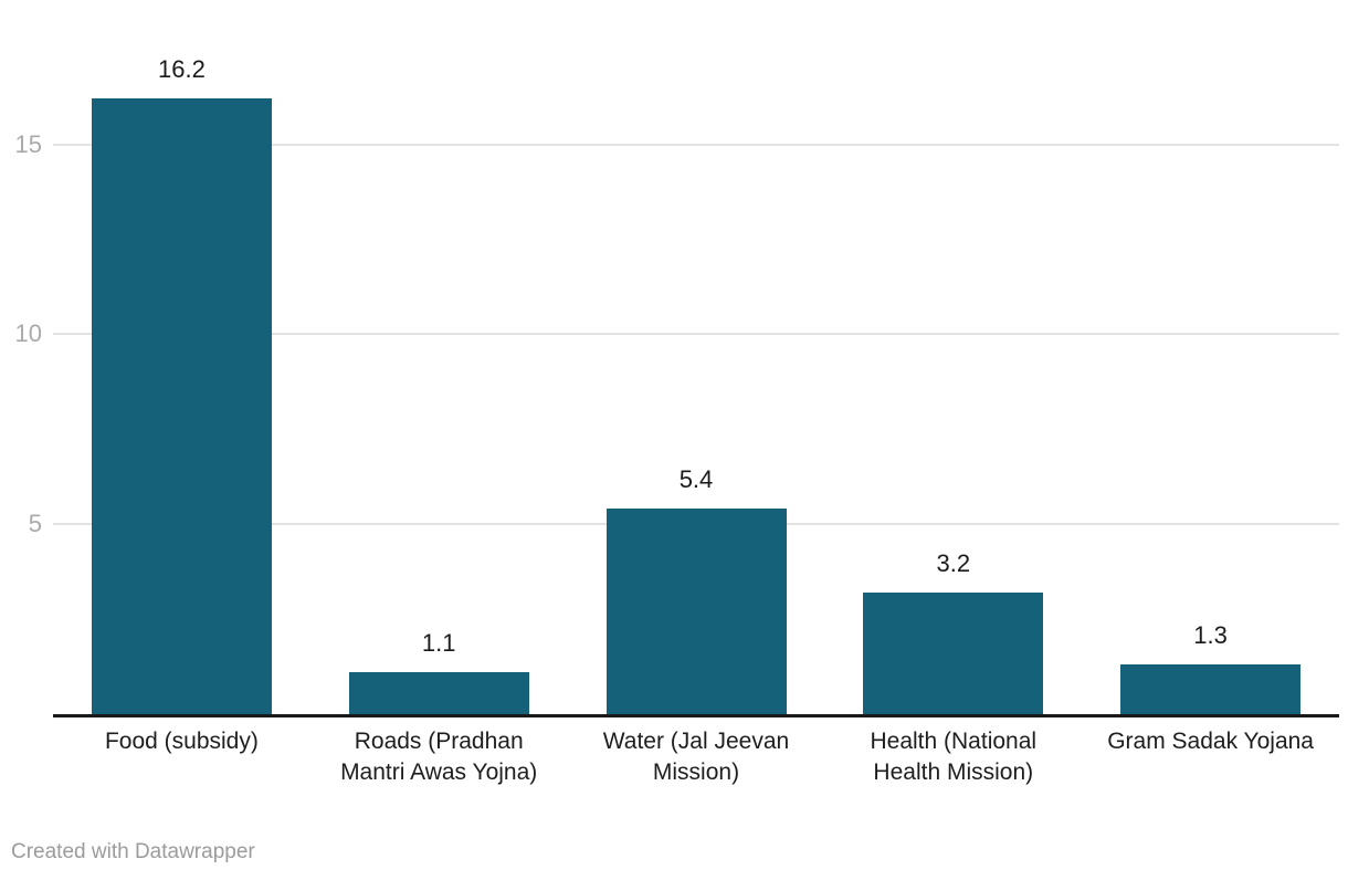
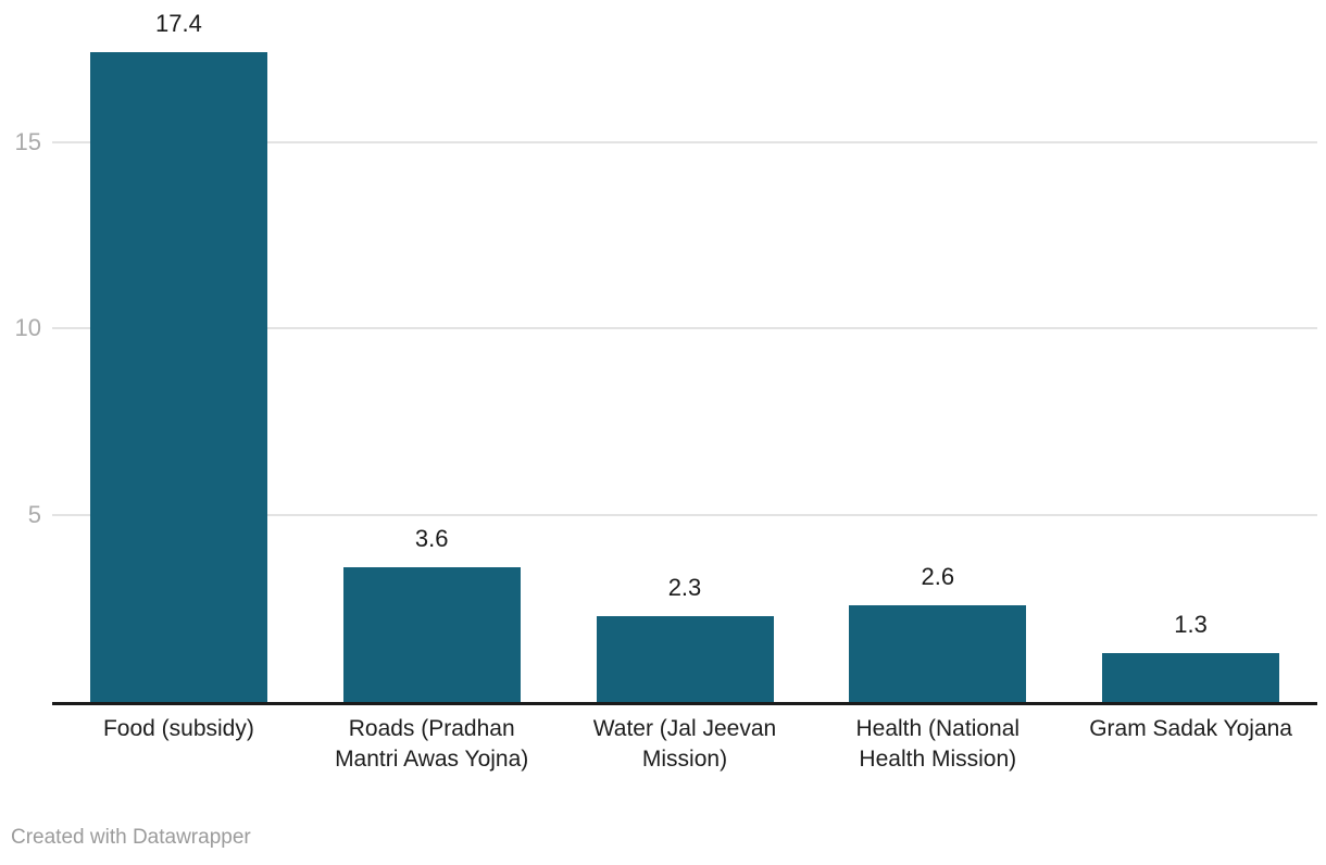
Food (subsidy): 16.2 -> 17.4
Roads (Pradhan Mantri Awas Yojna): 1.1 -> 3.6
Water (Jal Jeevan Mission): 5.4 -> 2.3
Health (National Health Mission): 3.2 -> 2.6
